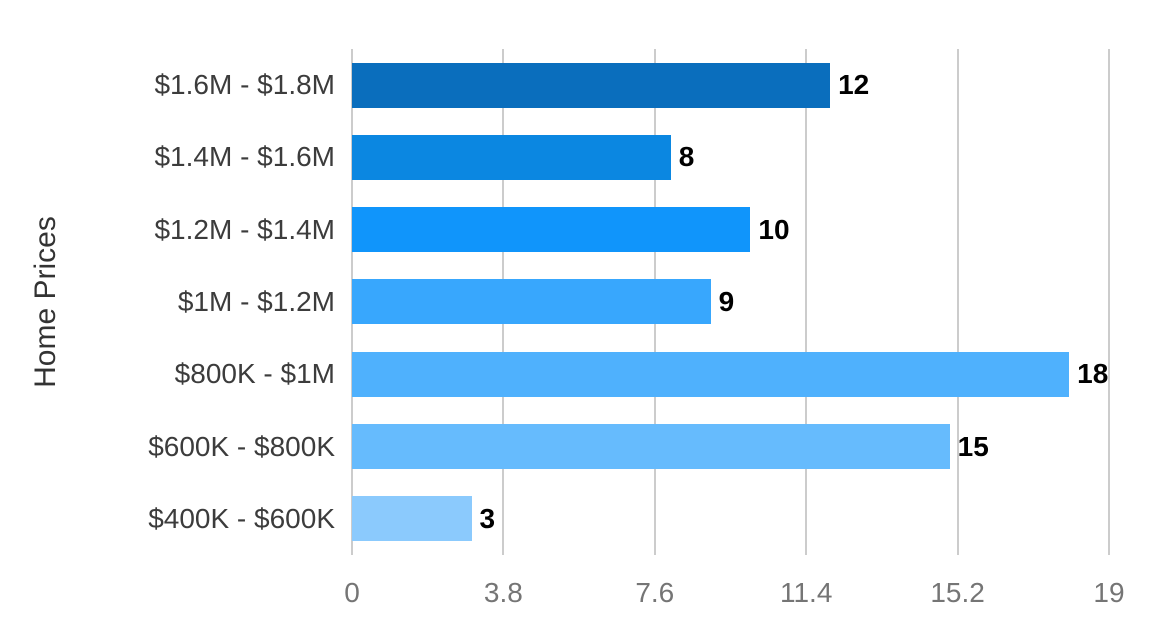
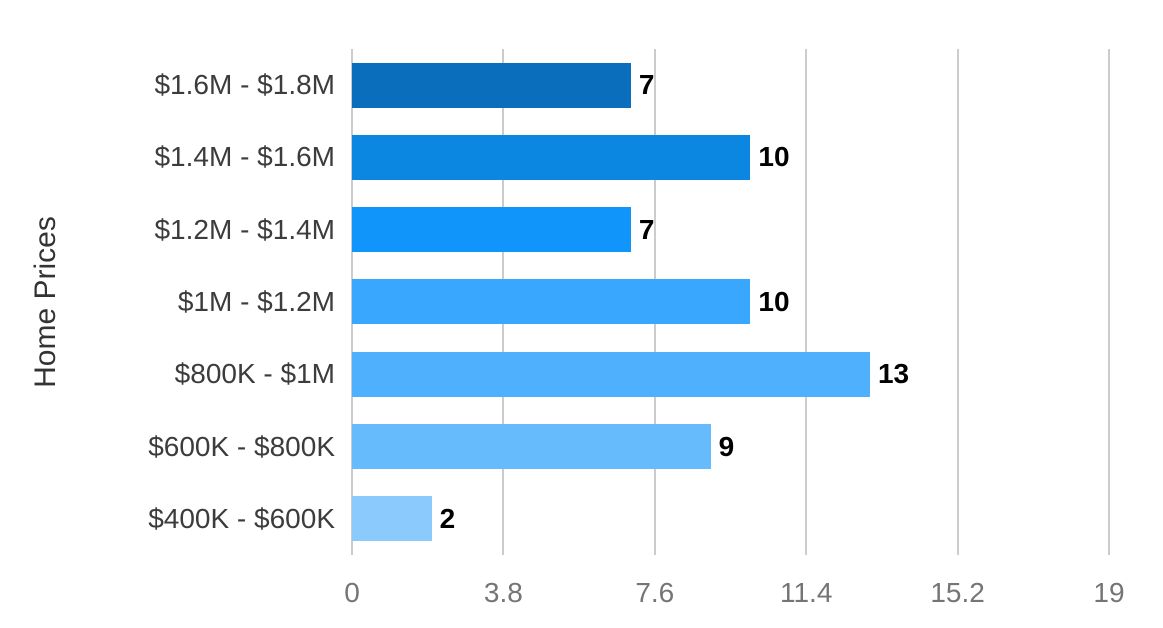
$1.6M - $1.8M: 12 -> 7
$1.4M - $1.6M: 8 -> 10
$1.2M - $1.4M: 10 -> 7
$1M - $1.2M: 9 -> 10
$800K - $1M: 18 -> 13
$600K - $800K: 15 -> 9
$400K - $600K: 3 -> 2
